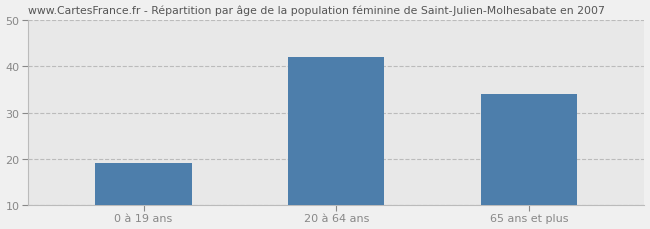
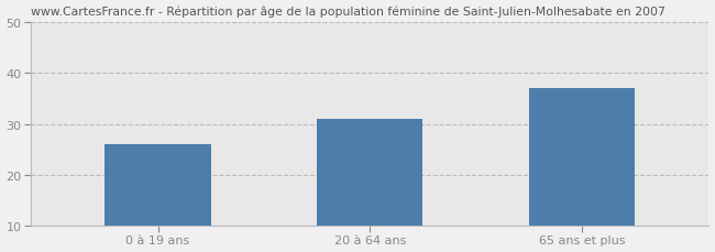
0 à 19 ans: 19 -> 26
20 à 64 ans: 42 -> 31
65 ans et plus: 34 -> 37
